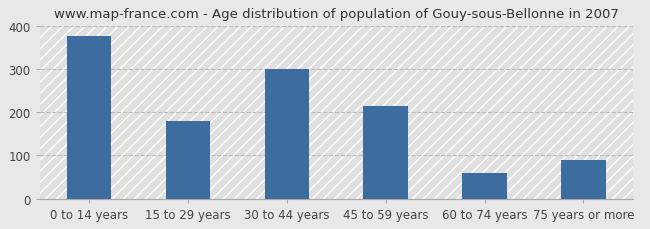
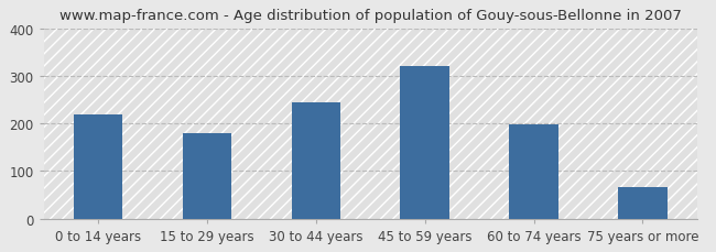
0 to 14 years: 375 -> 220
30 to 44 years: 300 -> 245
45 to 59 years: 215 -> 320
60 to 74 years: 60 -> 197
75 years or more: 90 -> 67
